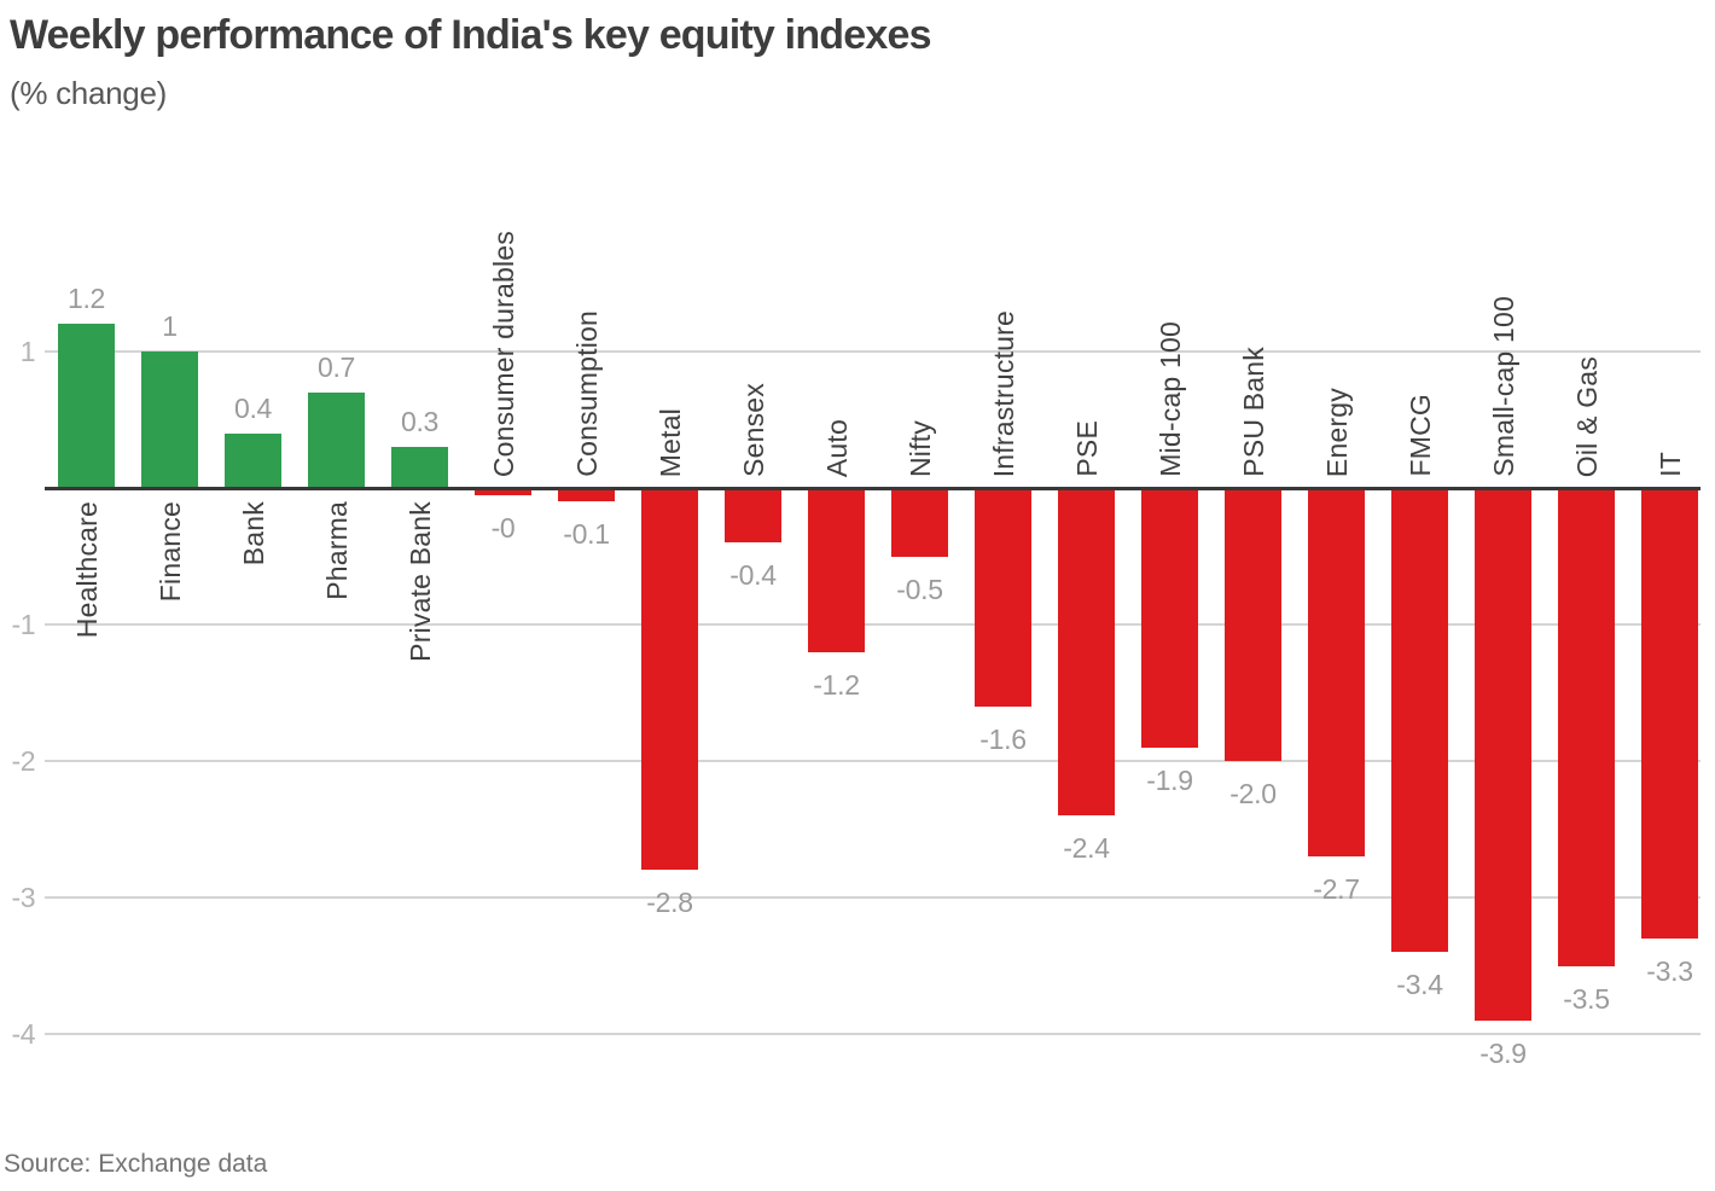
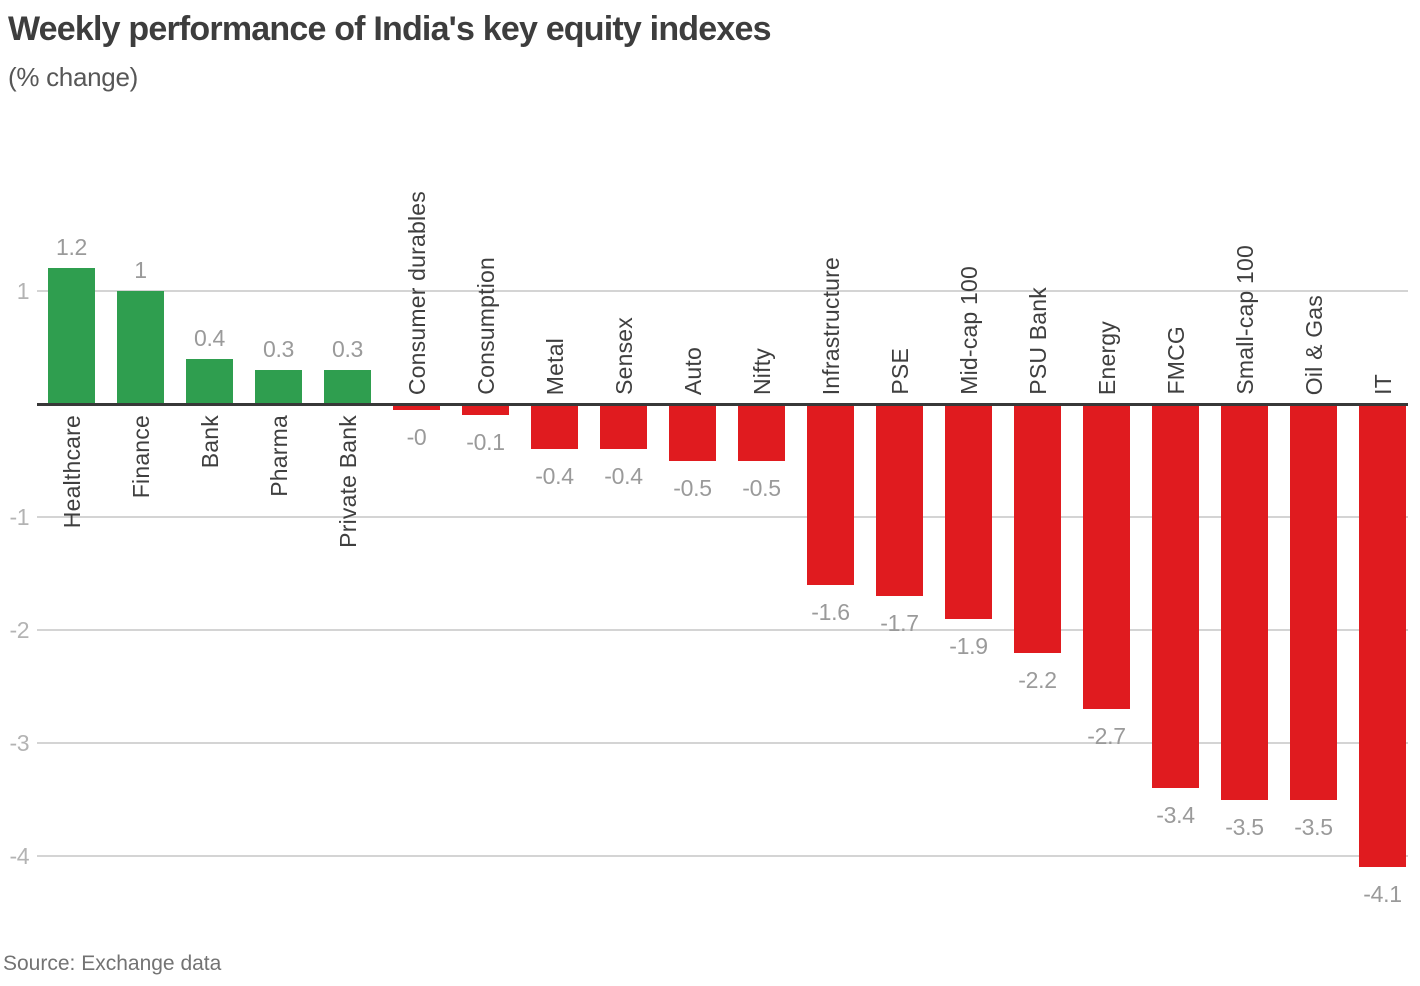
Pharma: 0.7 -> 0.3
Metal: -2.8 -> -0.4
Auto: -1.2 -> -0.5
PSE: -2.4 -> -1.7
PSU Bank: -2.0 -> -2.2
Small-cap 100: -3.9 -> -3.5
IT: -3.3 -> -4.1
